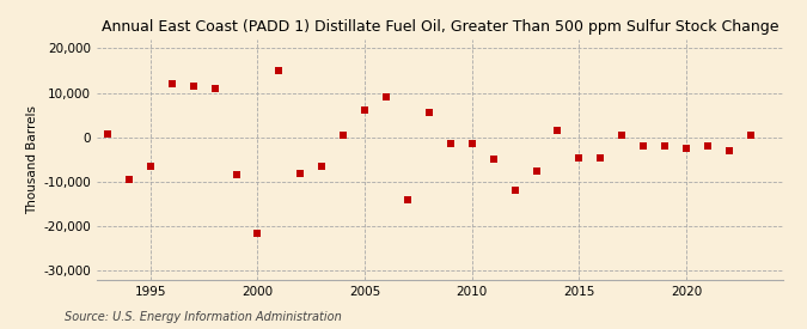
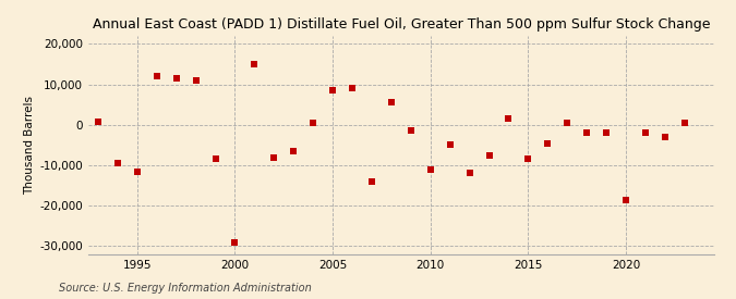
1995: -6,500 -> -11,500
2000: -21,500 -> -29,000
2005: 6,000 -> 8,500
2010: -1,500 -> -11,000
2015: -4,500 -> -8,500
2020: -2,500 -> -18,500
